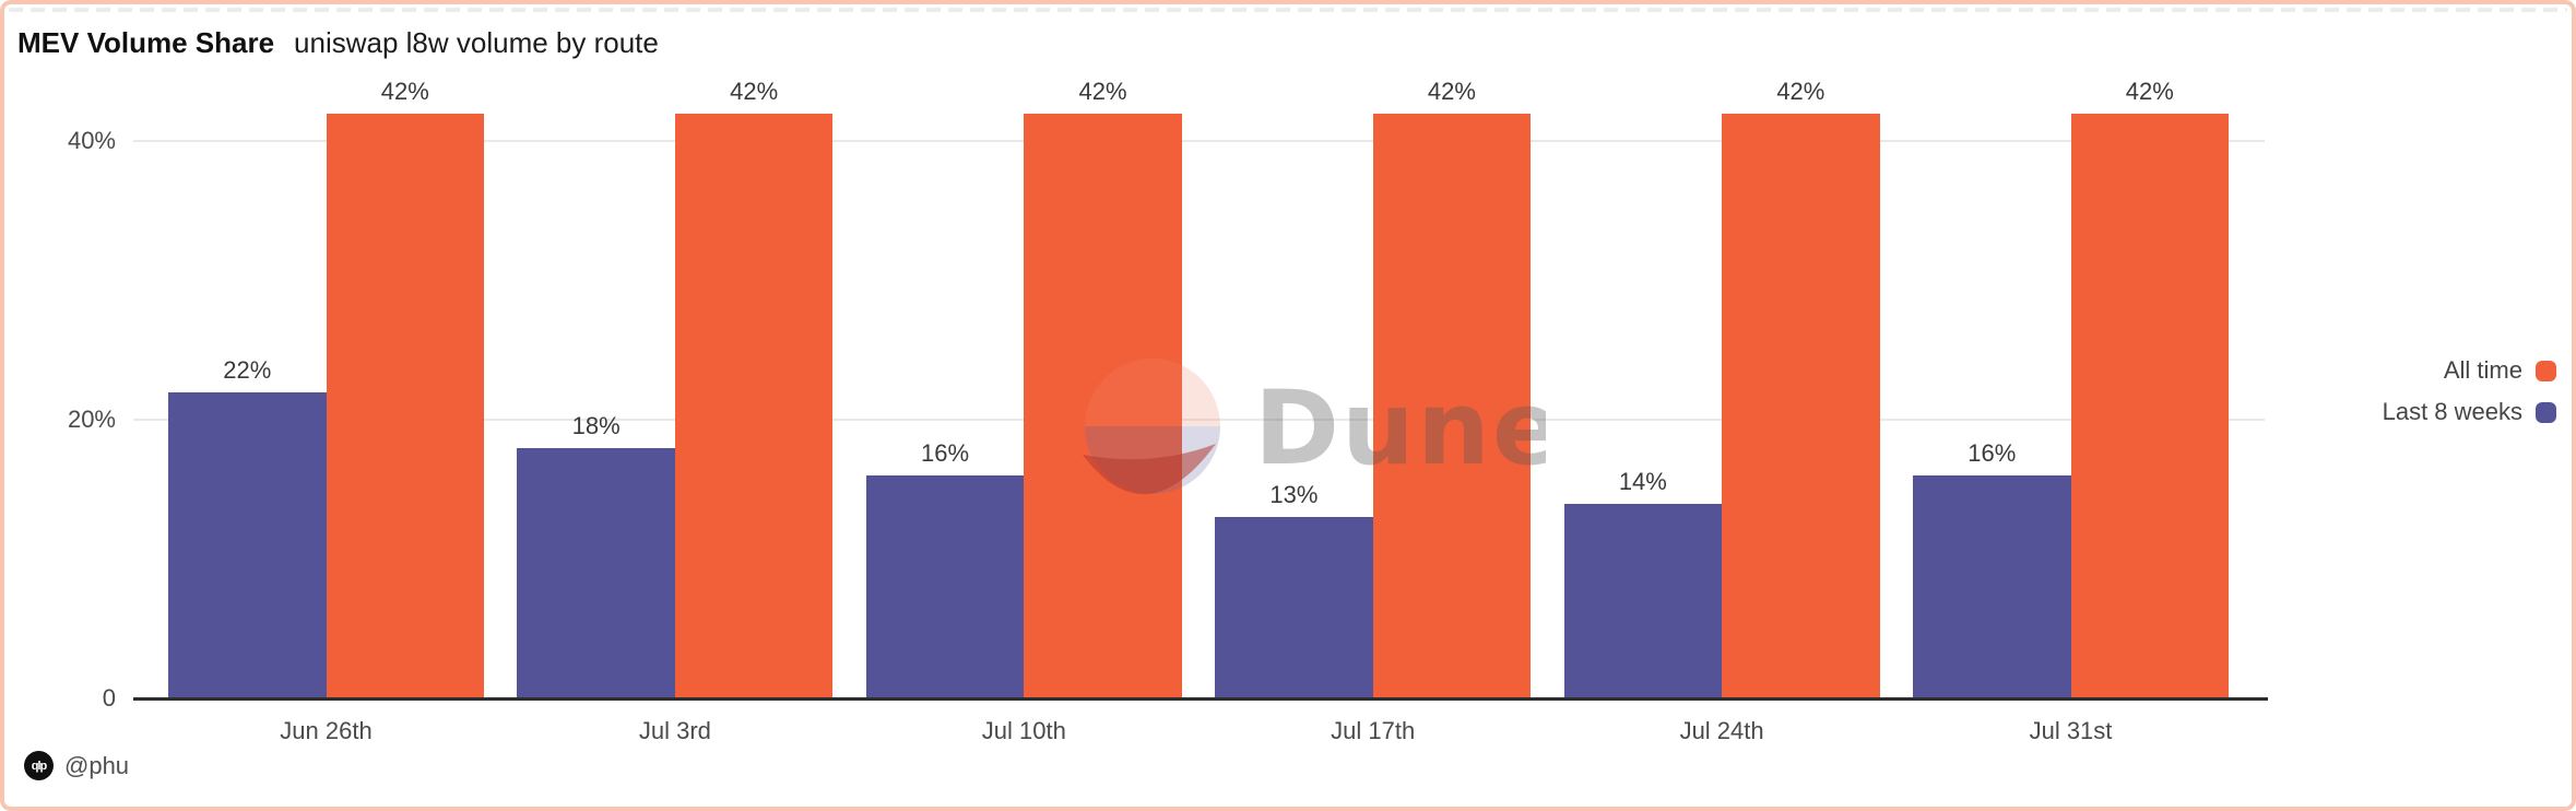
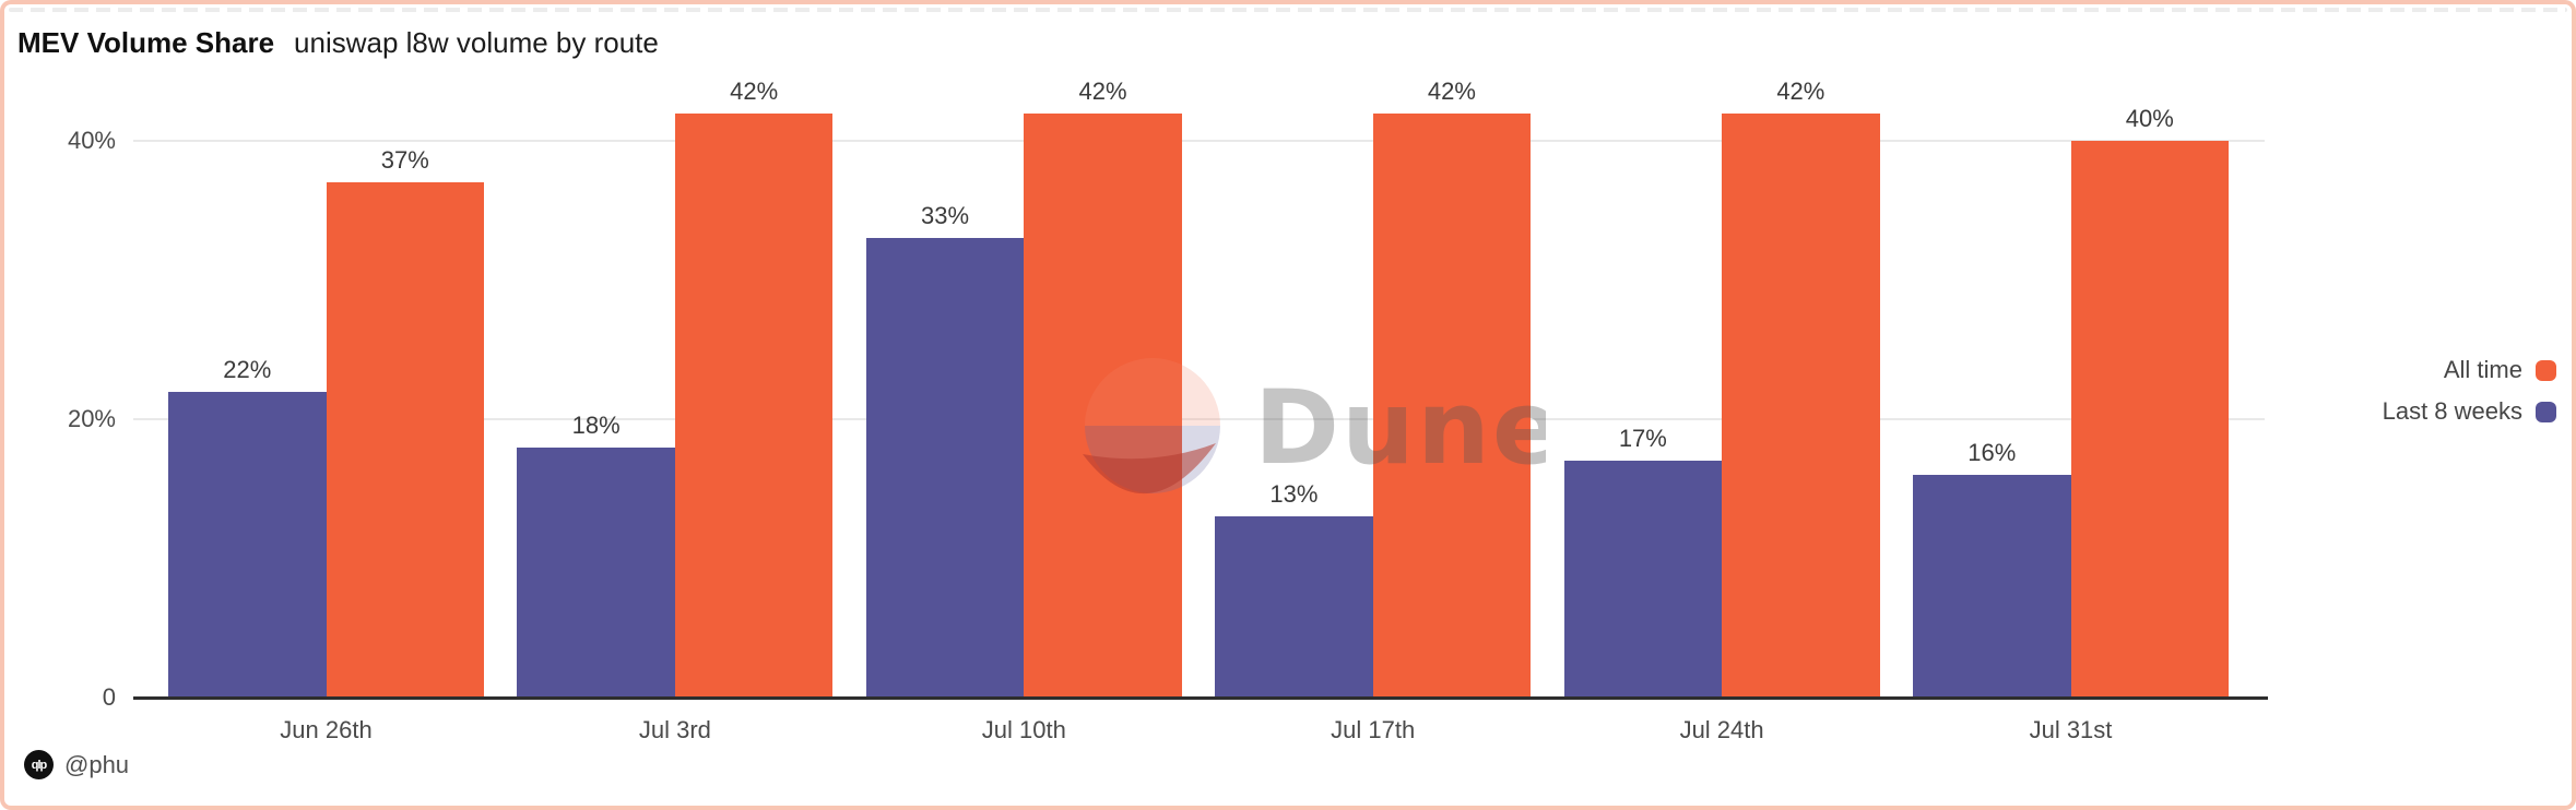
All time/Jun 26th: 42% -> 37%
Last 8 weeks/Jul 10th: 16% -> 33%
Last 8 weeks/Jul 24th: 14% -> 17%
All time/Jul 31st: 42% -> 40%
